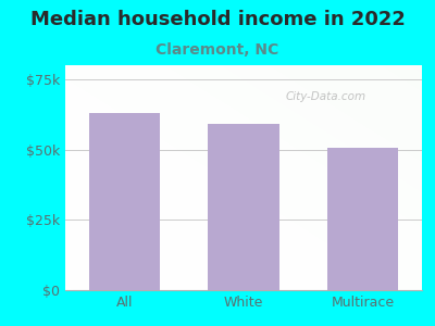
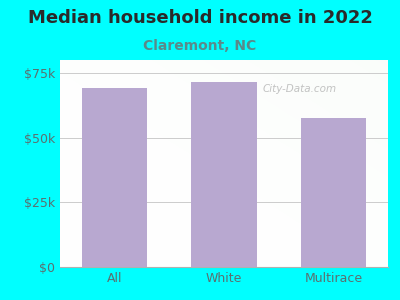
All: $63.0k -> $69.0k
White: $59.0k -> $71.5k
Multirace: $50.5k -> $57.5k
